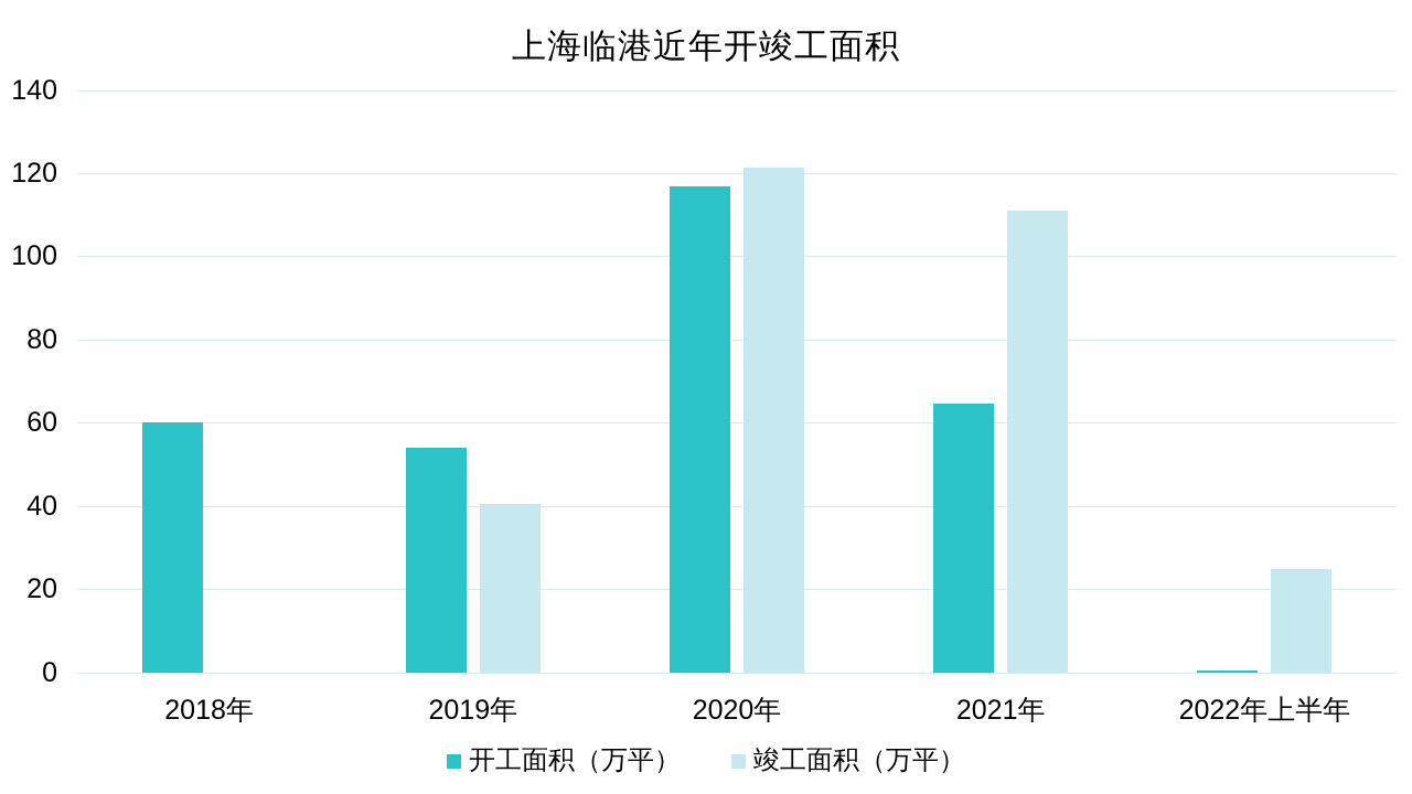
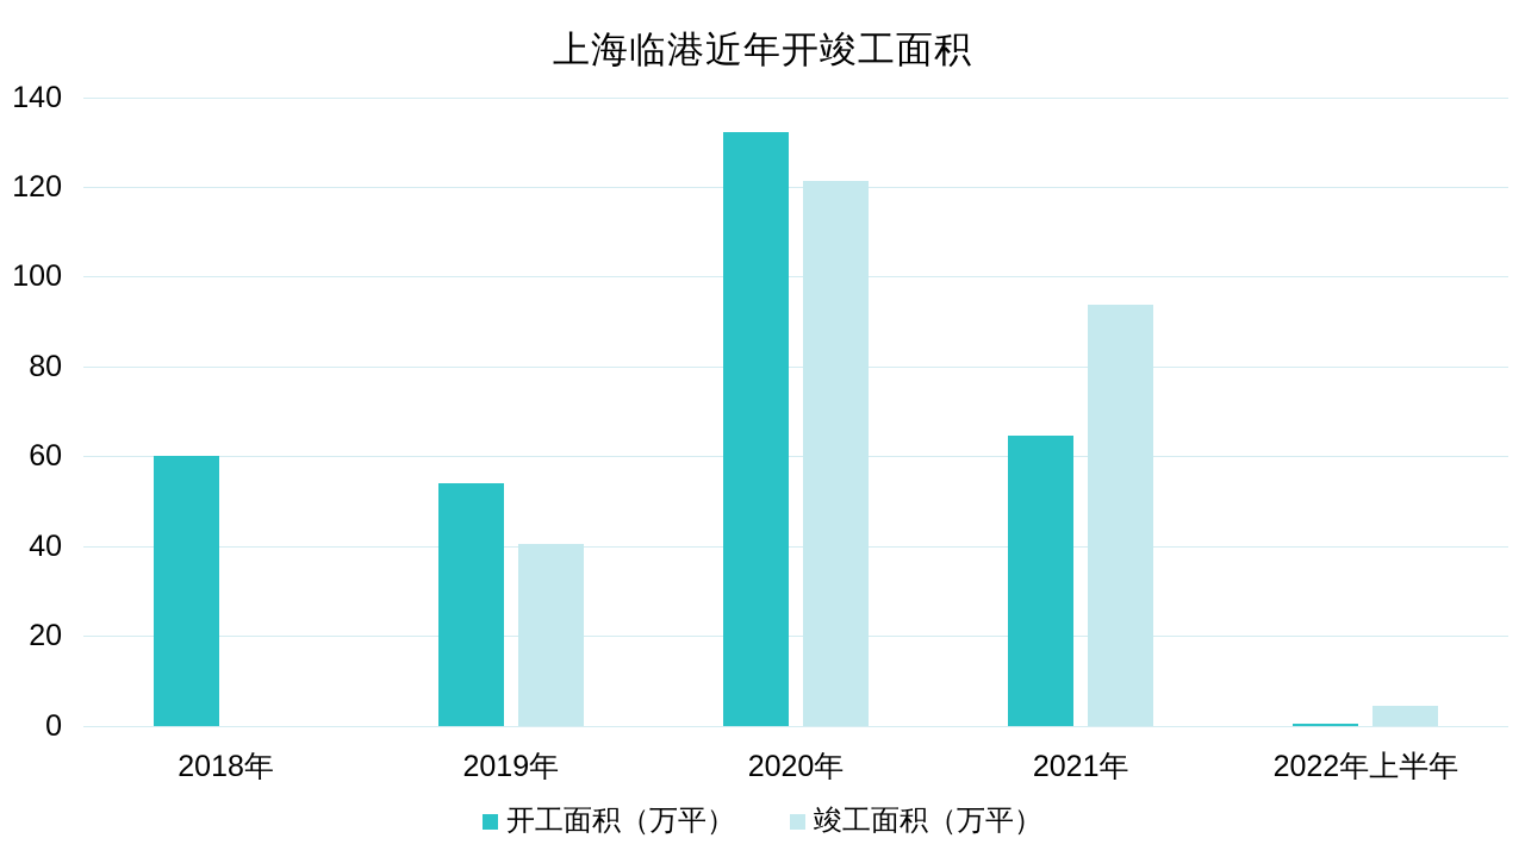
开工面积（万平）/2020年: 117 -> 132
竣工面积（万平）/2021年: 111 -> 94
竣工面积（万平）/2022年上半年: 25 -> 4
